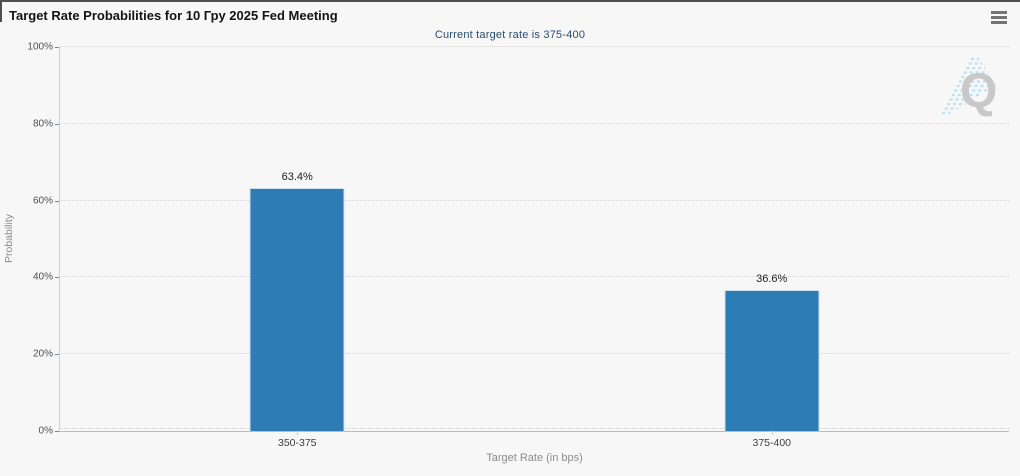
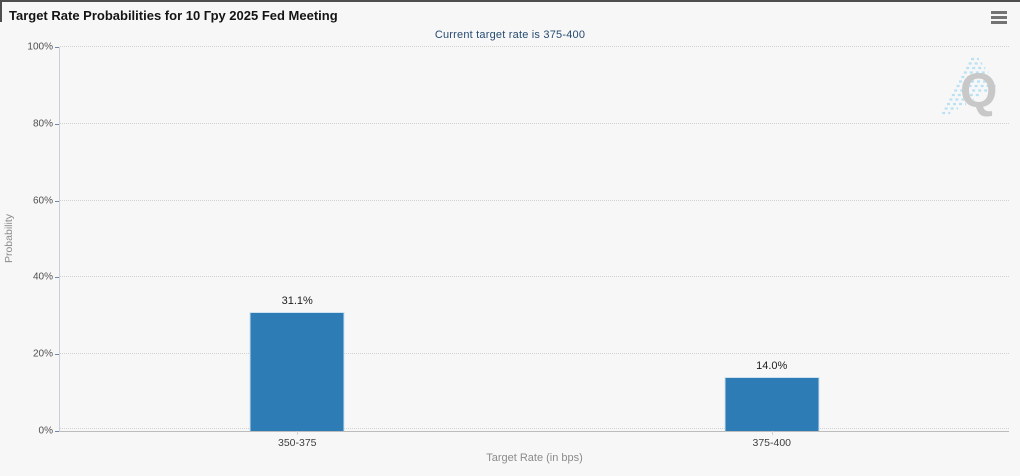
350-375: 63.4% -> 31.1%
375-400: 36.6% -> 14.0%
